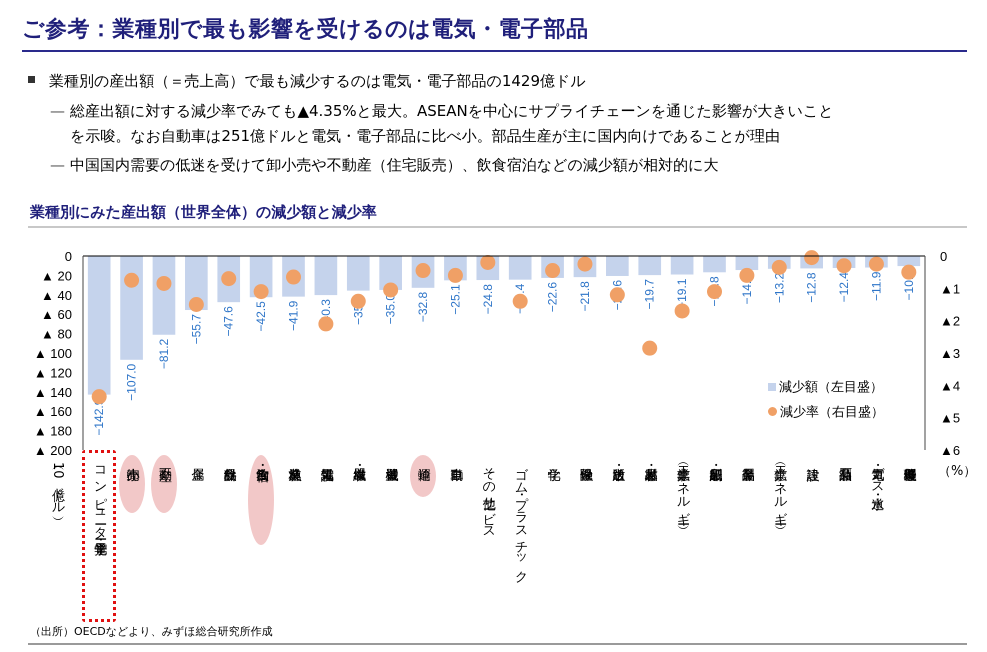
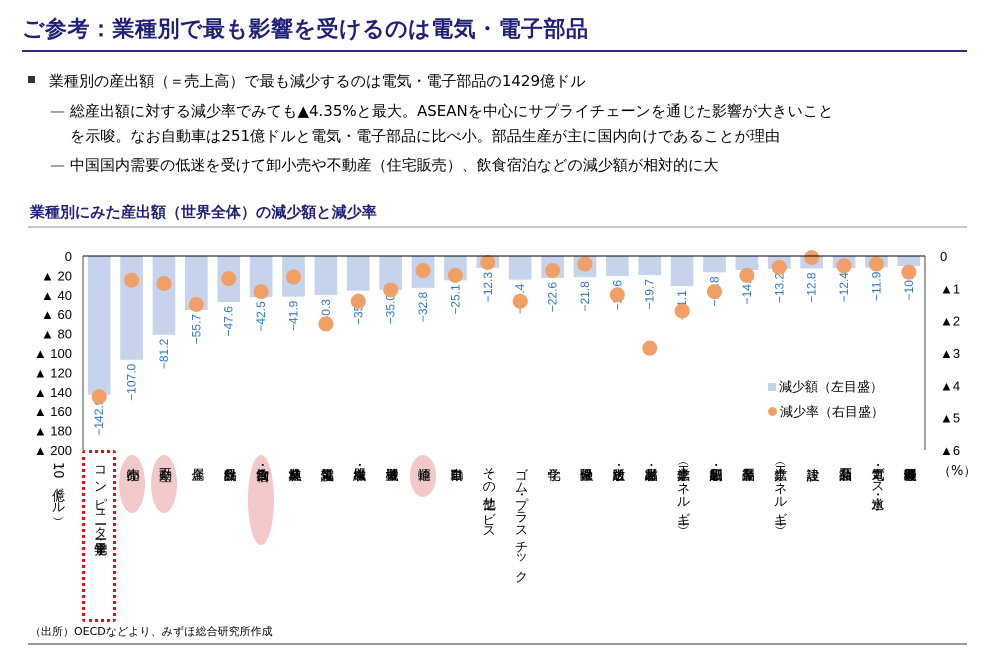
減少額（左目盛）/その他サービス: −24.8 -> −12.3
減少額（左目盛）/鉱業（非エネルギー）: −19.1 -> −31.1
